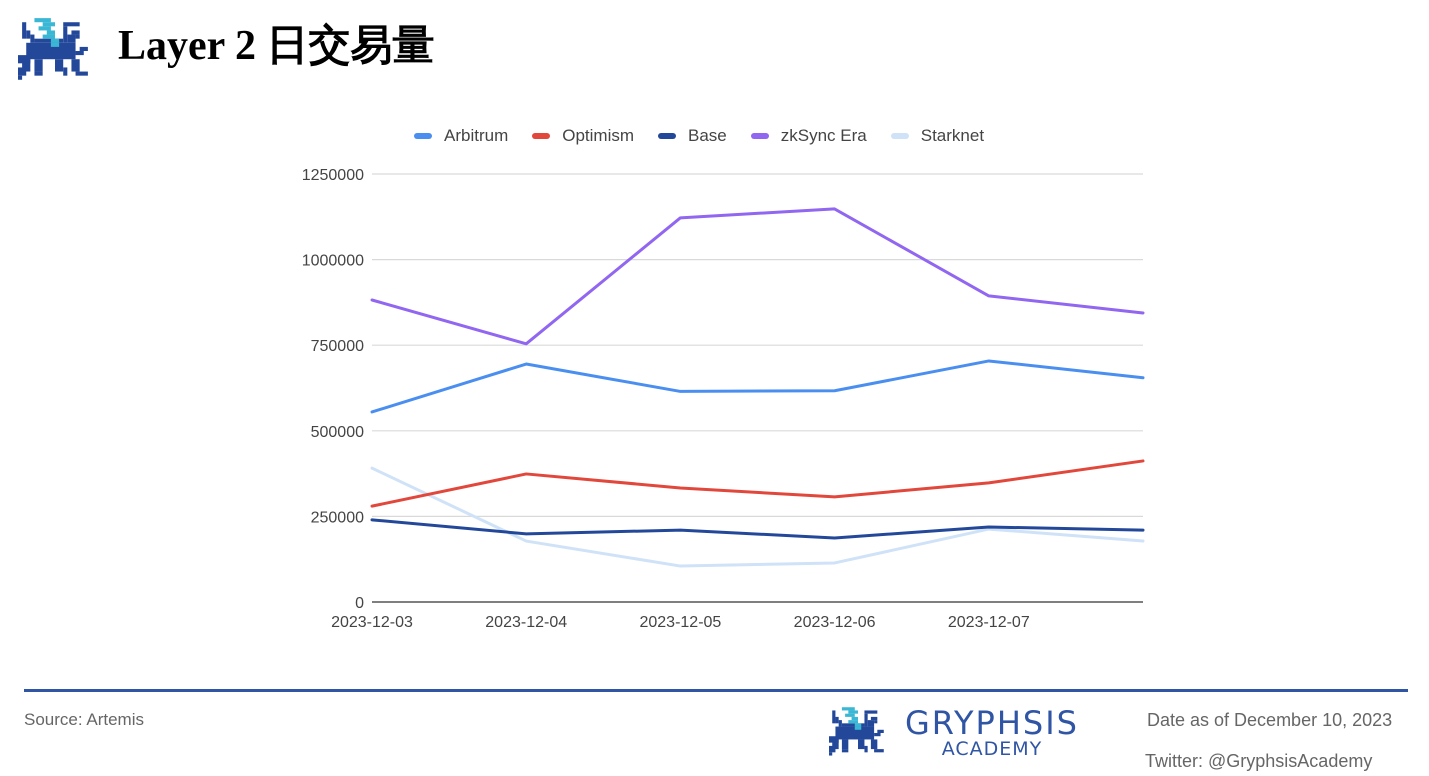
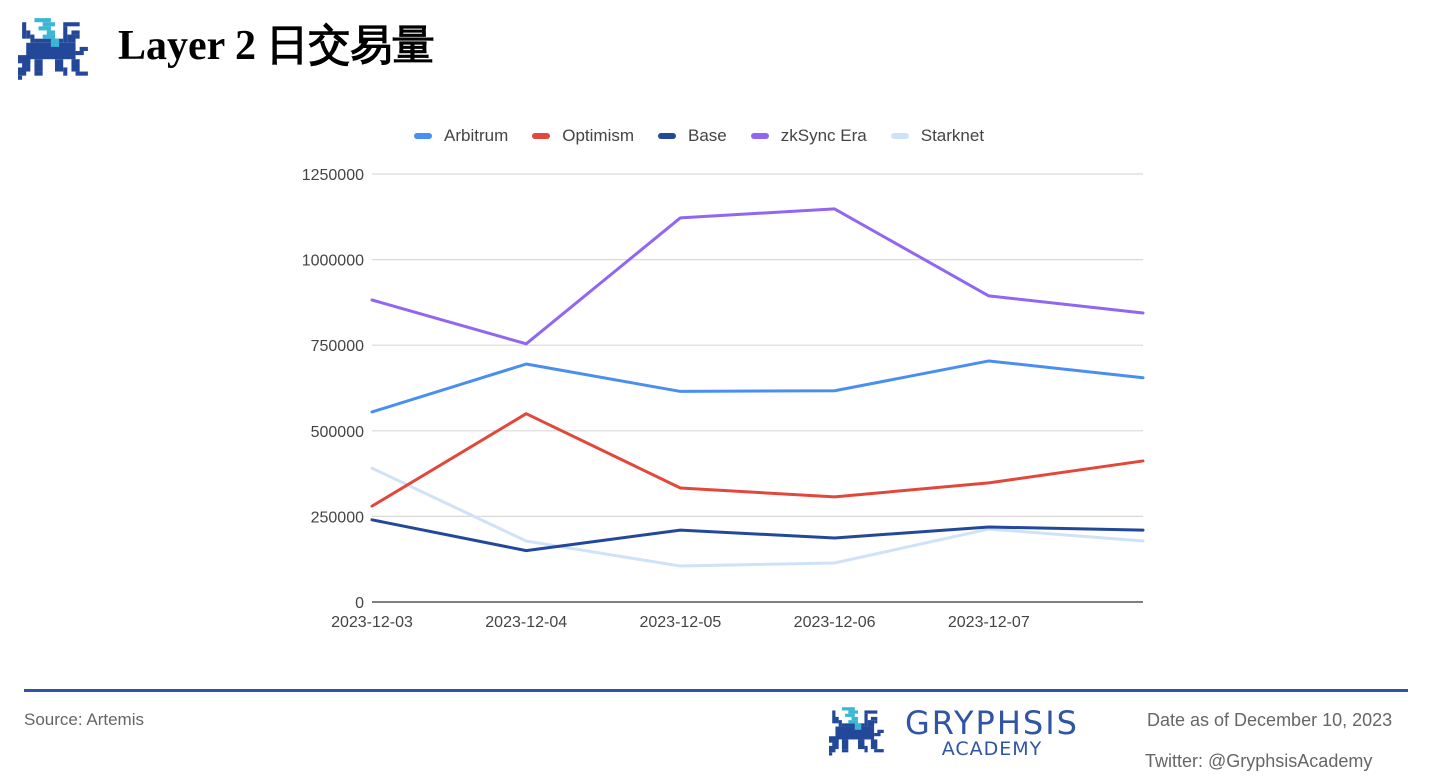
Optimism/2023-12-04: 370000 -> 550000
Base/2023-12-04: 200000 -> 150000
